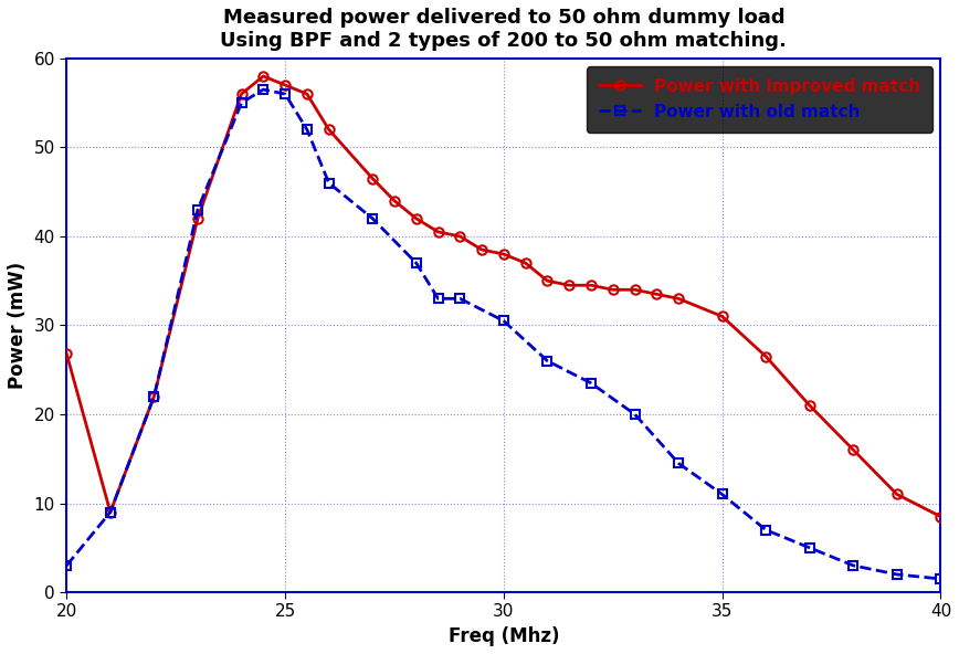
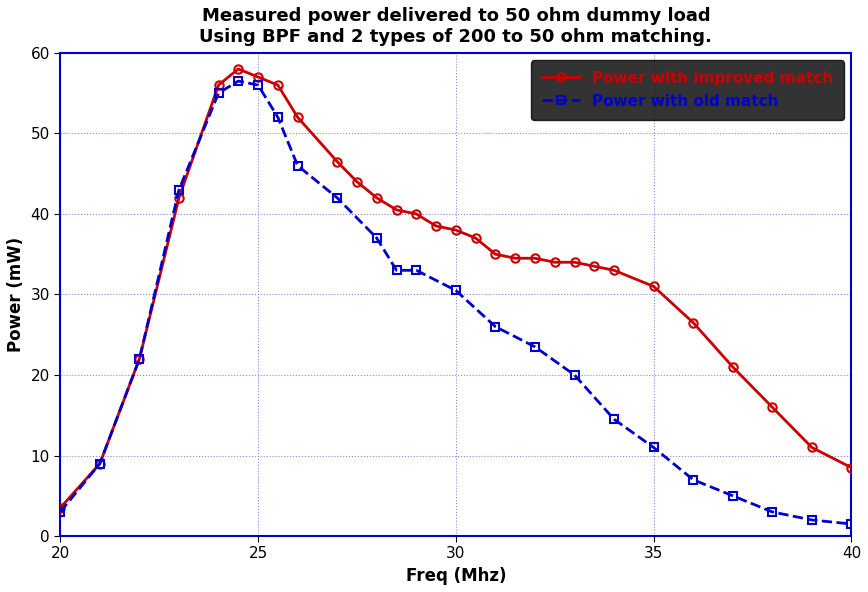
Power with improved match/20: 26.8 -> 3.5
